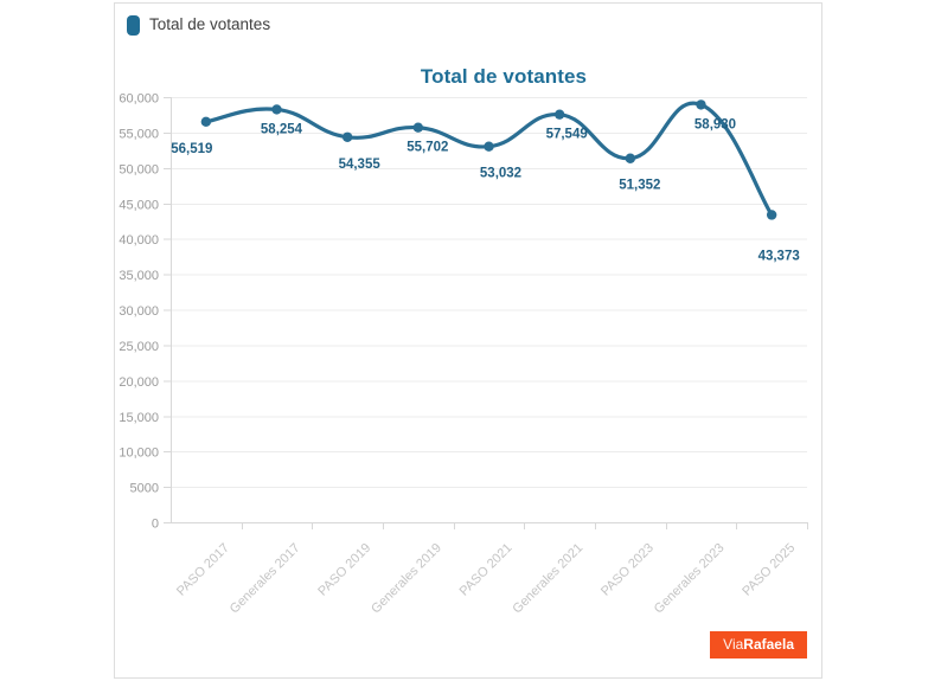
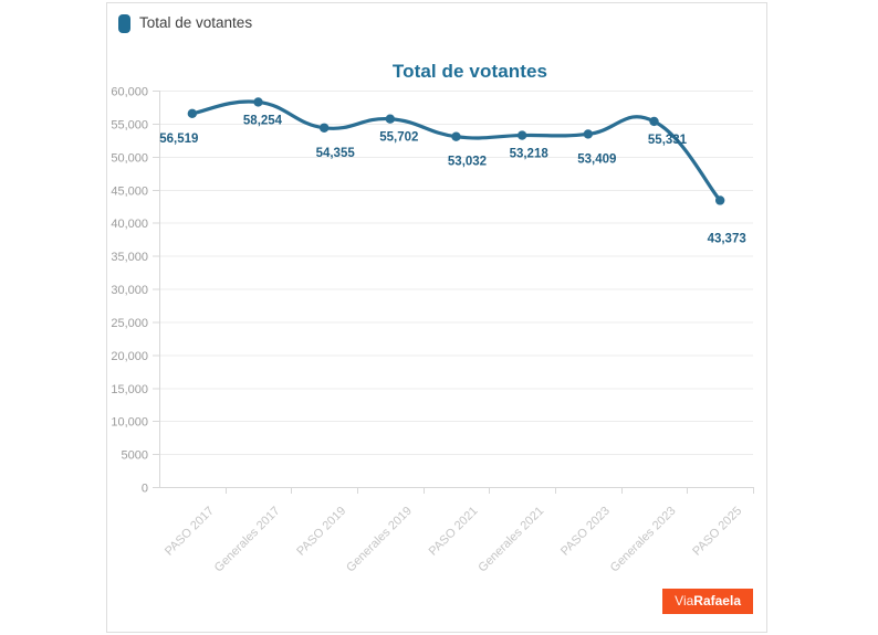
Generales 2021: 57,549 -> 53,218
PASO 2023: 51,352 -> 53,409
Generales 2023: 58,930 -> 55,331
